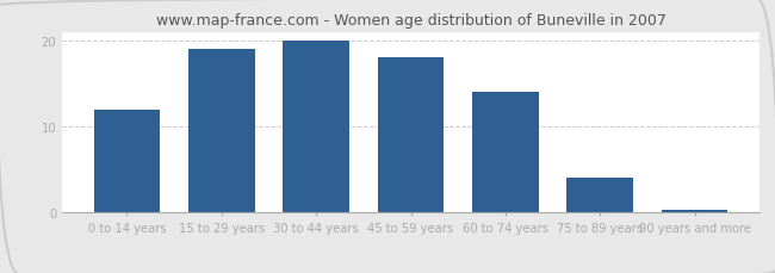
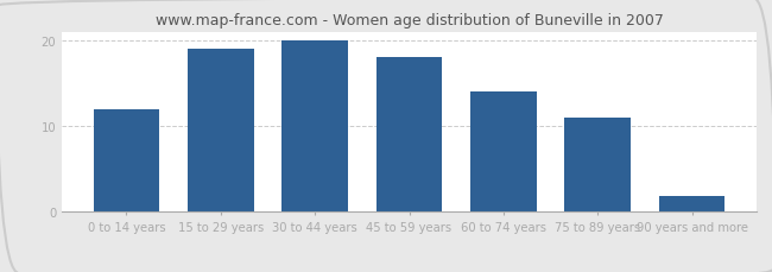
75 to 89 years: 4.0 -> 11.0
90 years and more: 0.3 -> 1.8
